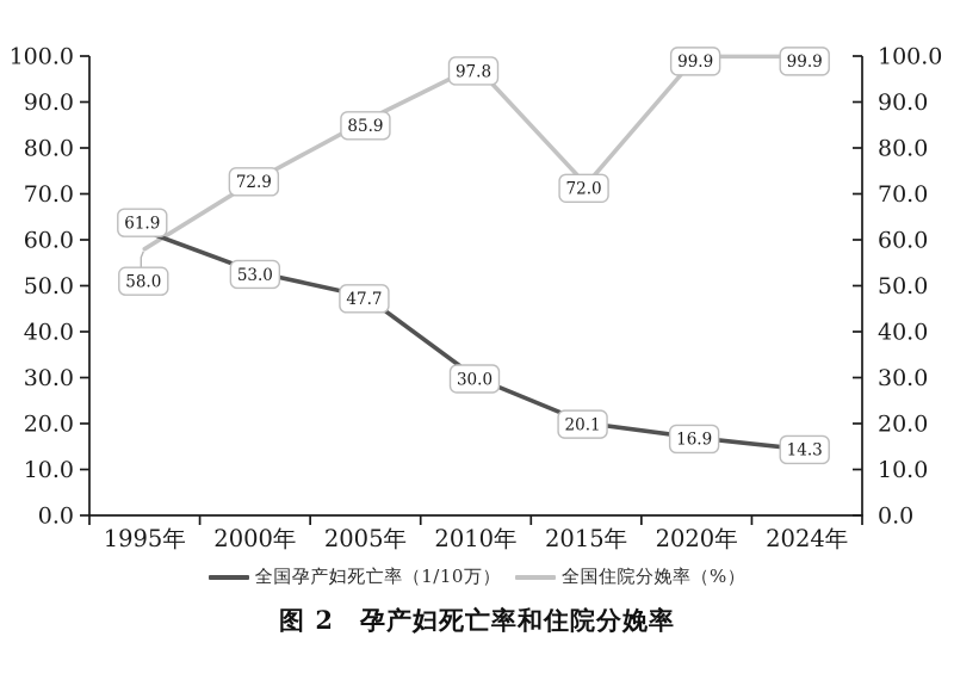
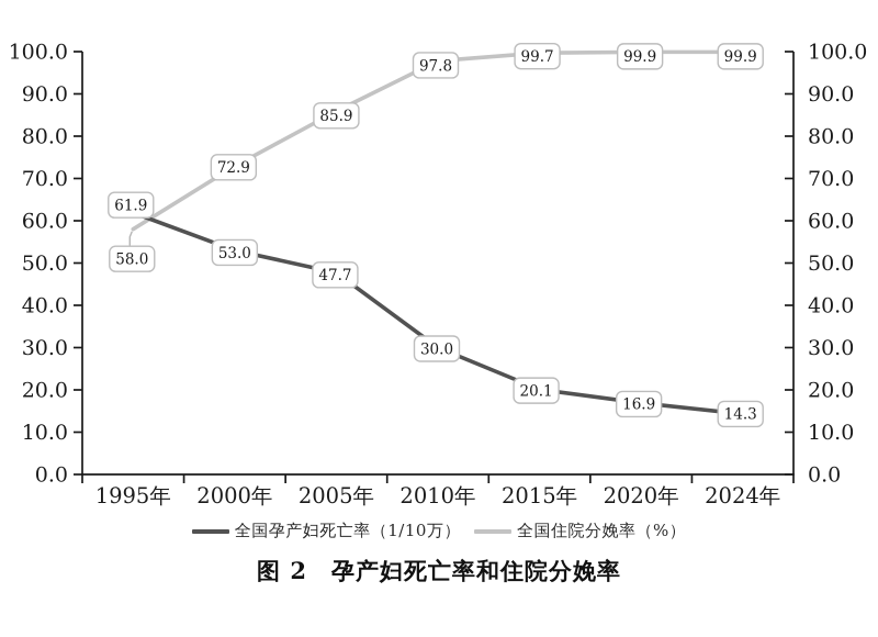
全国住院分娩率（%）/2015年: 72.0 -> 99.7
